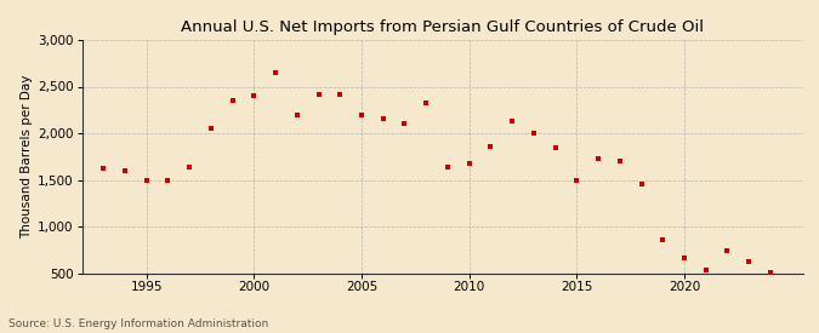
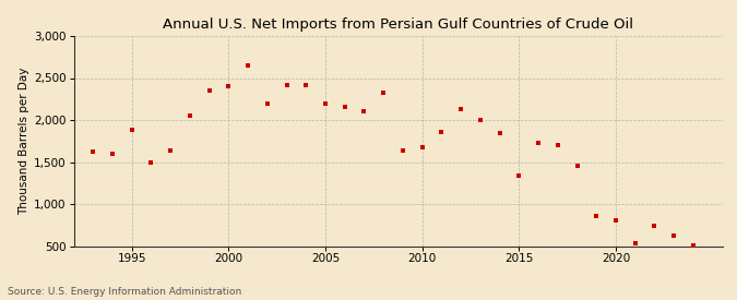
1995: 1,490 -> 1,880
2015: 1,500 -> 1,340
2020: 660 -> 800
